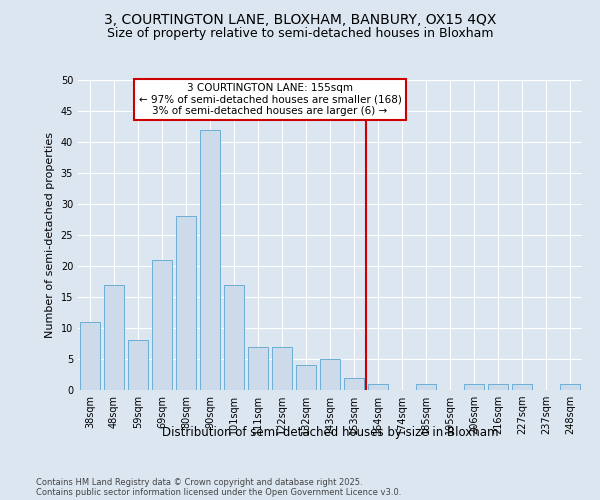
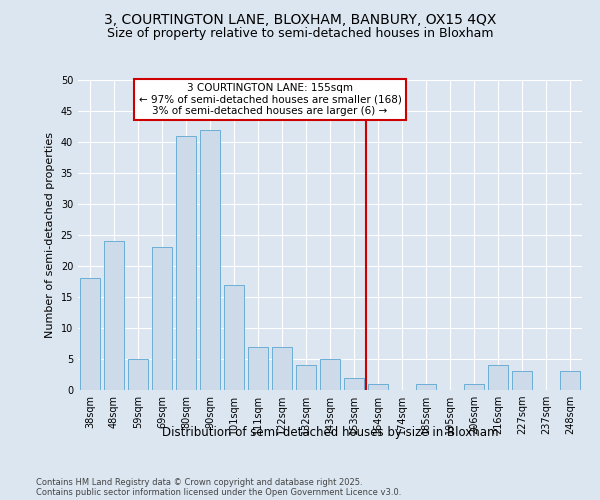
38sqm: 11 -> 18
48sqm: 17 -> 24
59sqm: 8 -> 5
69sqm: 21 -> 23
80sqm: 28 -> 41
216sqm: 1 -> 4
227sqm: 1 -> 3
248sqm: 1 -> 3
